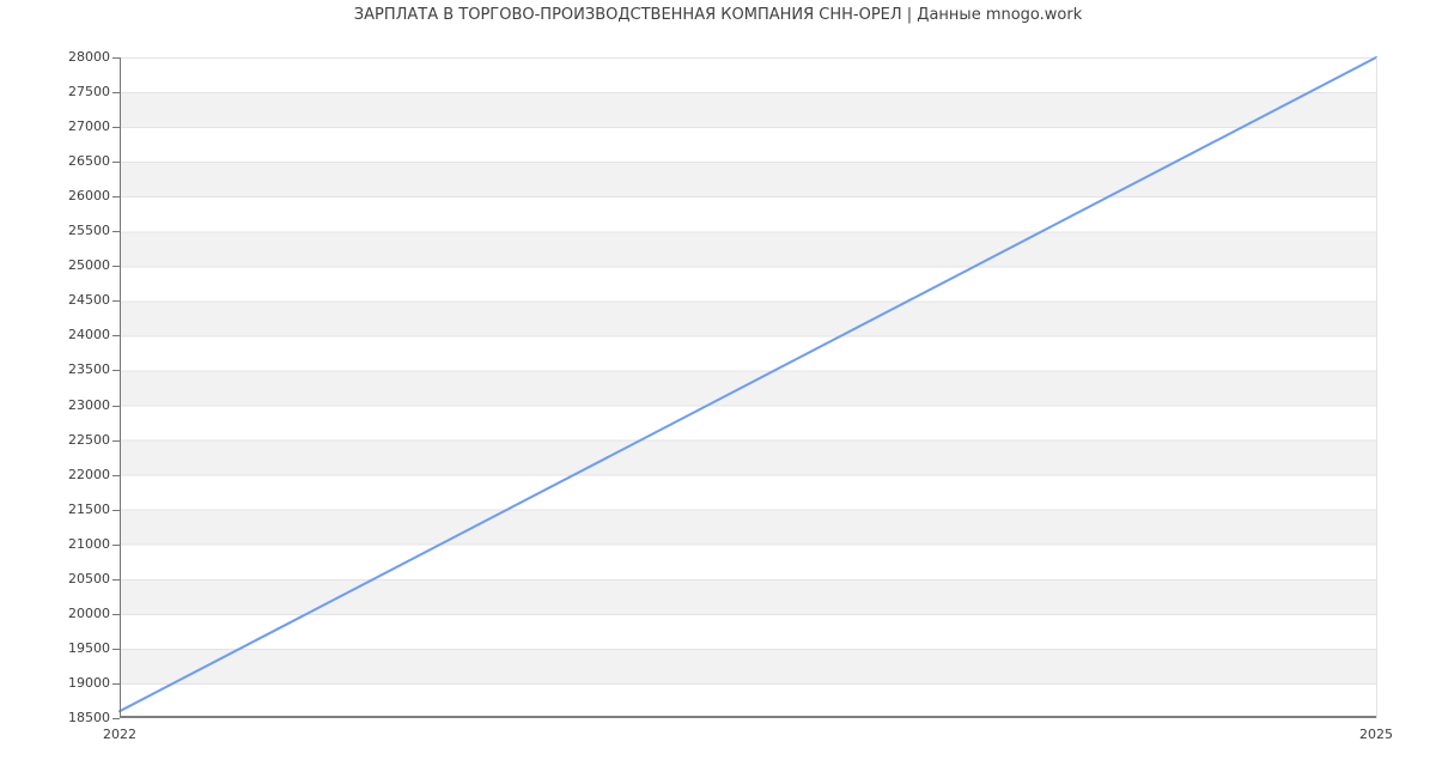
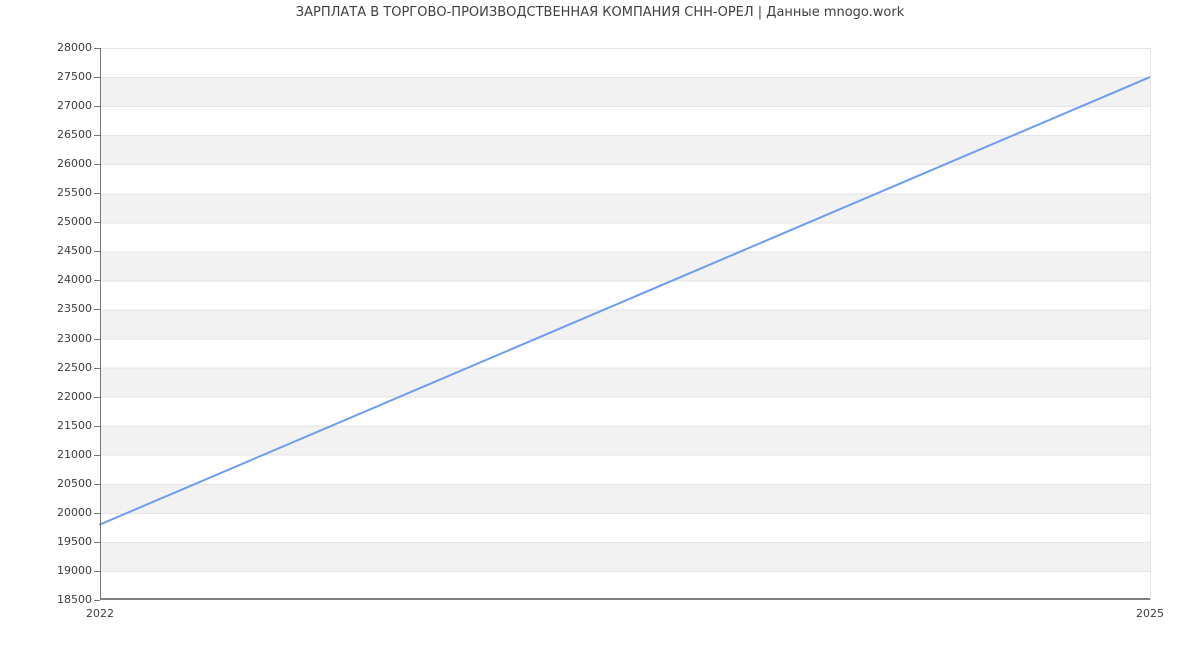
2022: 18600 -> 19800
2025: 28000 -> 27500
